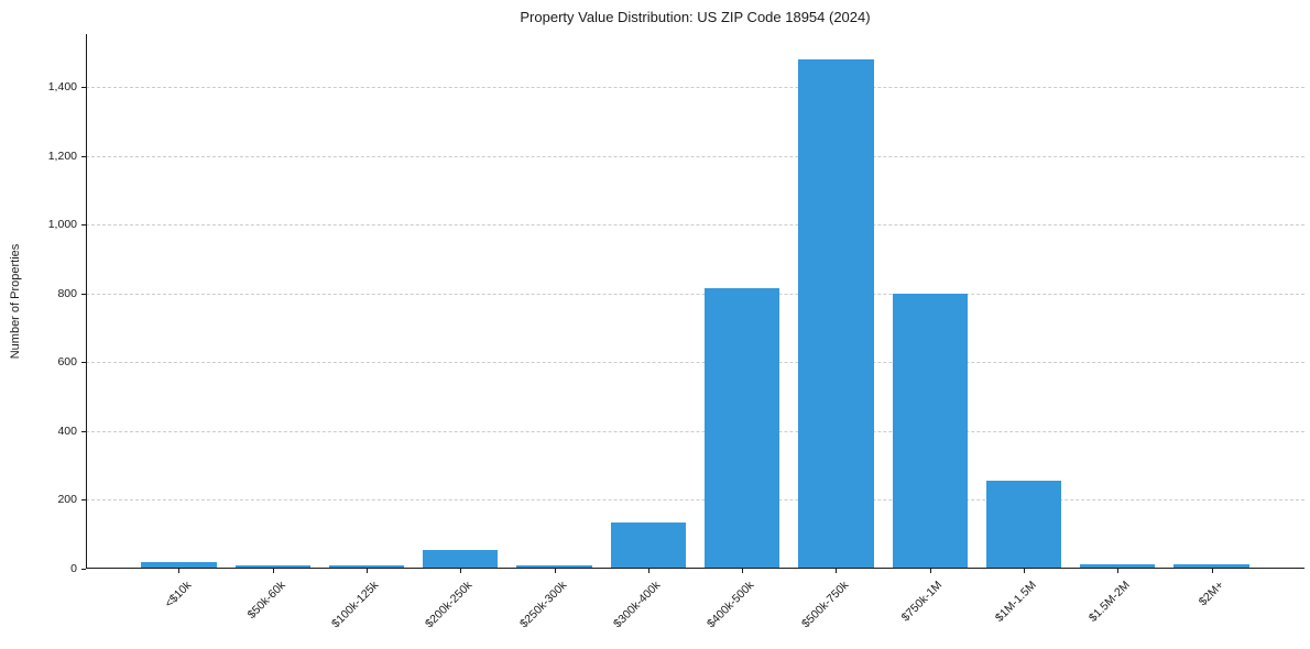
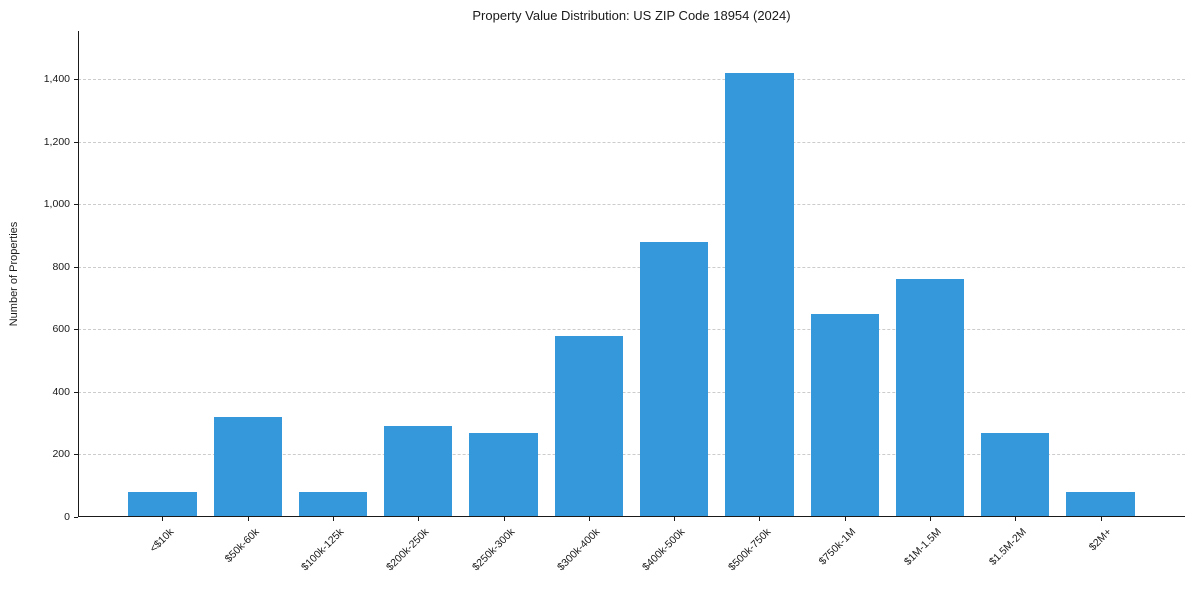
<$10k: 20 -> 80
$50k-60k: 10 -> 320
$100k-125k: 10 -> 80
$200k-250k: 60 -> 290
$250k-300k: 10 -> 270
$300k-400k: 140 -> 580
$400k-500k: 820 -> 880
$500k-750k: 1480 -> 1420
$750k-1M: 800 -> 650
$1M-1.5M: 260 -> 760
$1.5M-2M: 10 -> 270
$2M+: 10 -> 80
